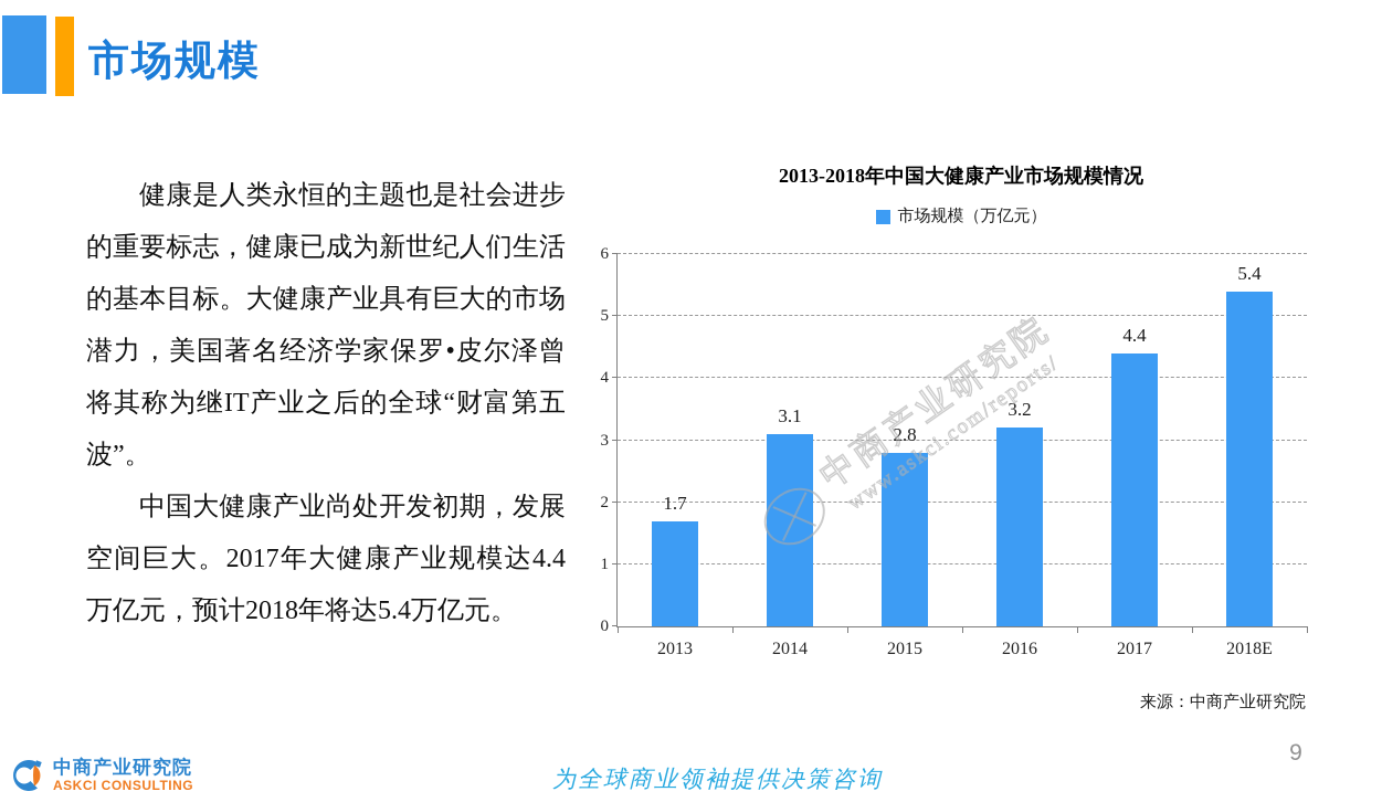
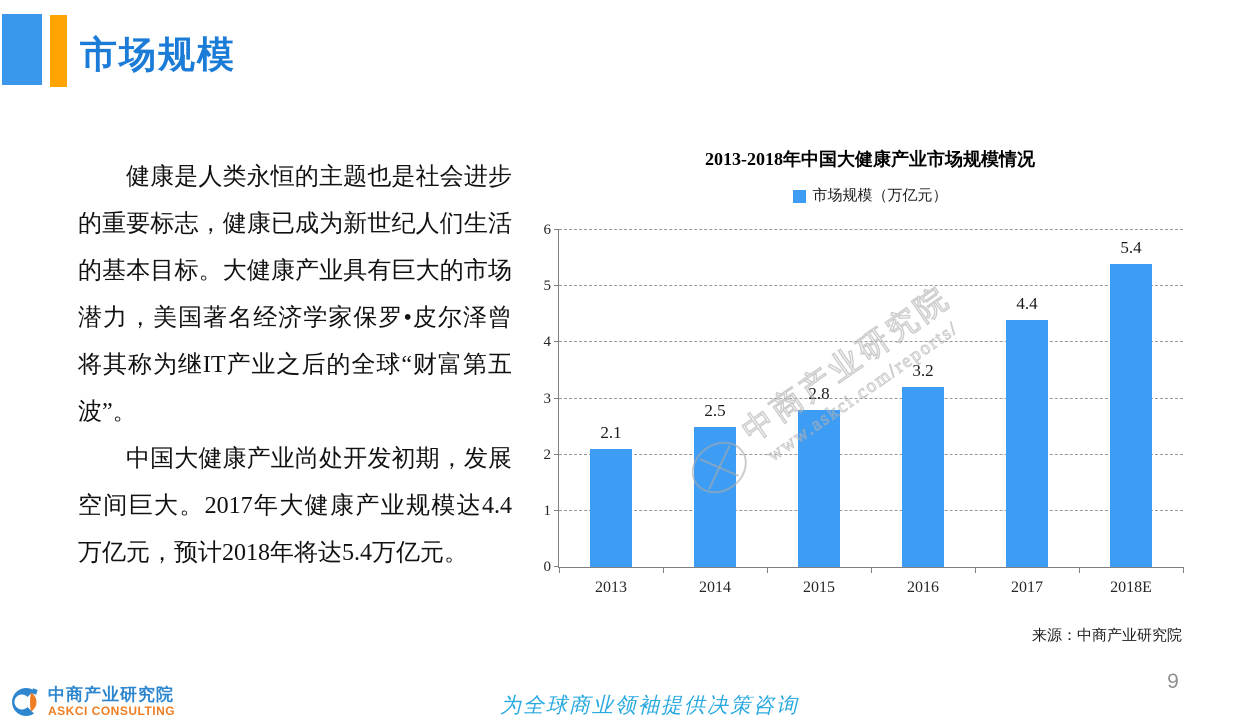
2013: 1.7 -> 2.1
2014: 3.1 -> 2.5
